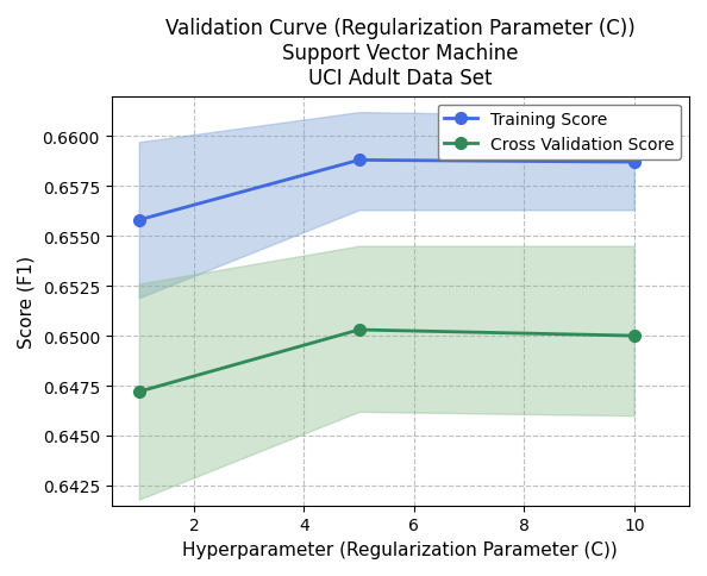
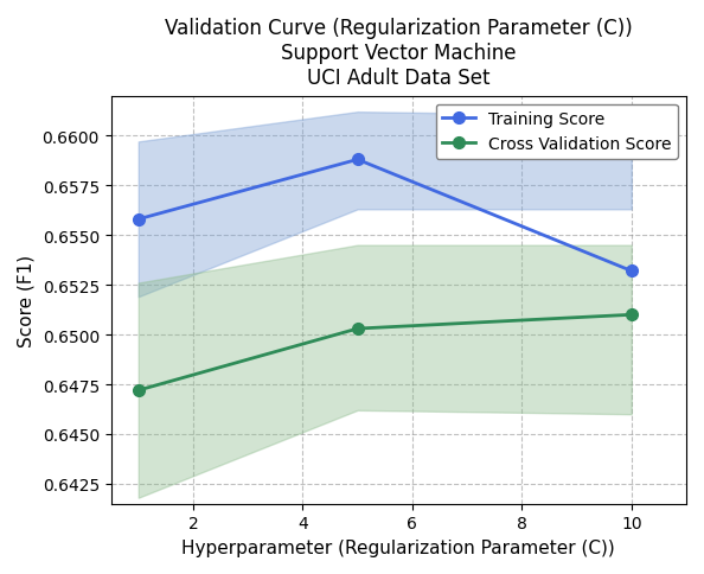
Training Score/10: 0.6587 -> 0.6532
Cross Validation Score/10: 0.6500 -> 0.6510
